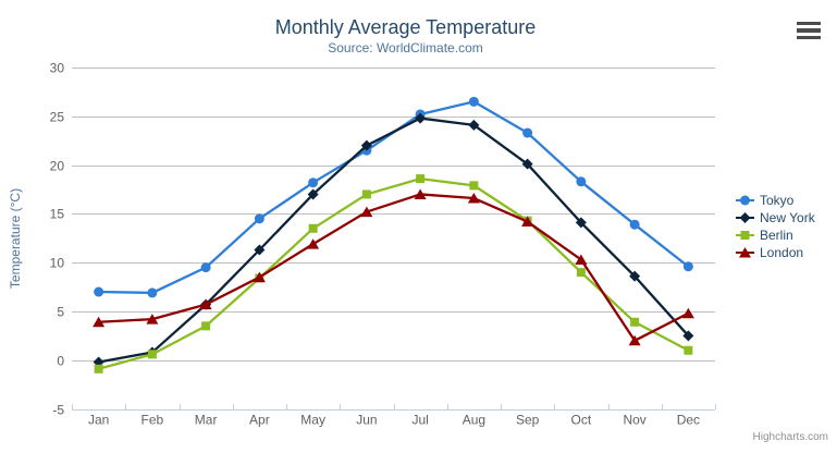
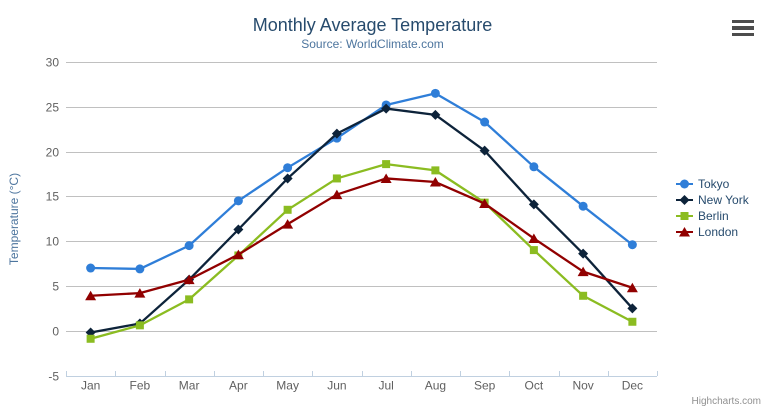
London/Nov: 2 -> 7
